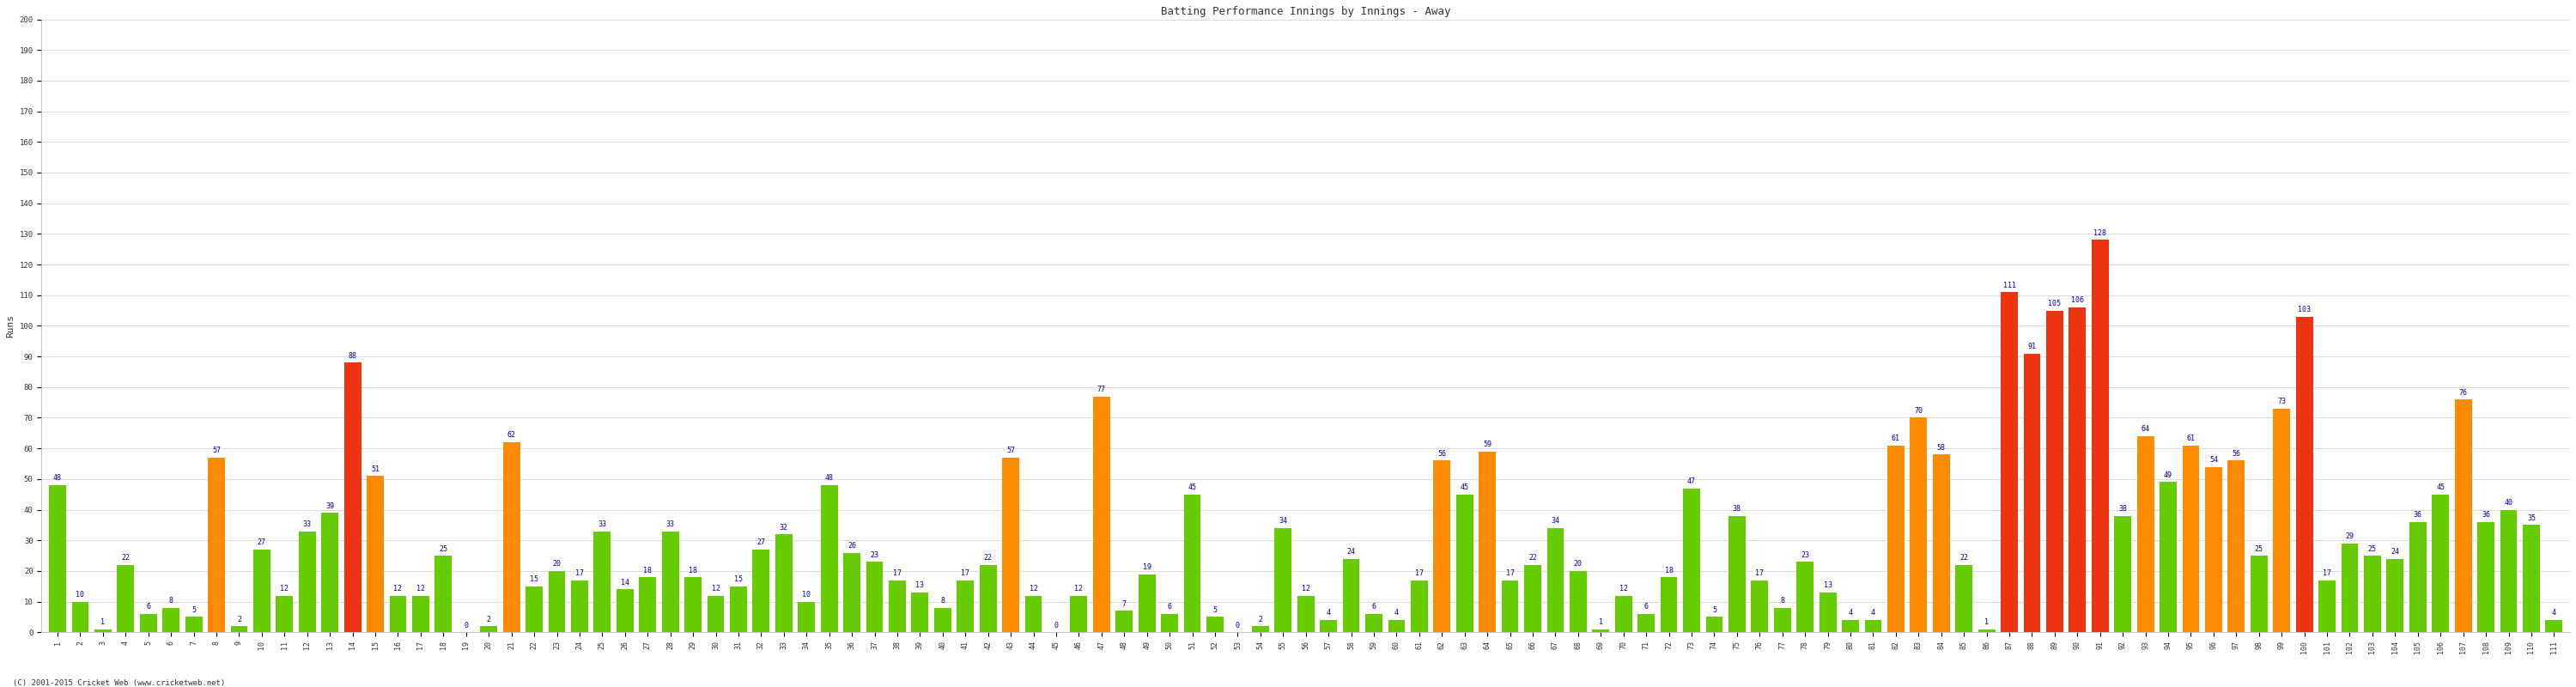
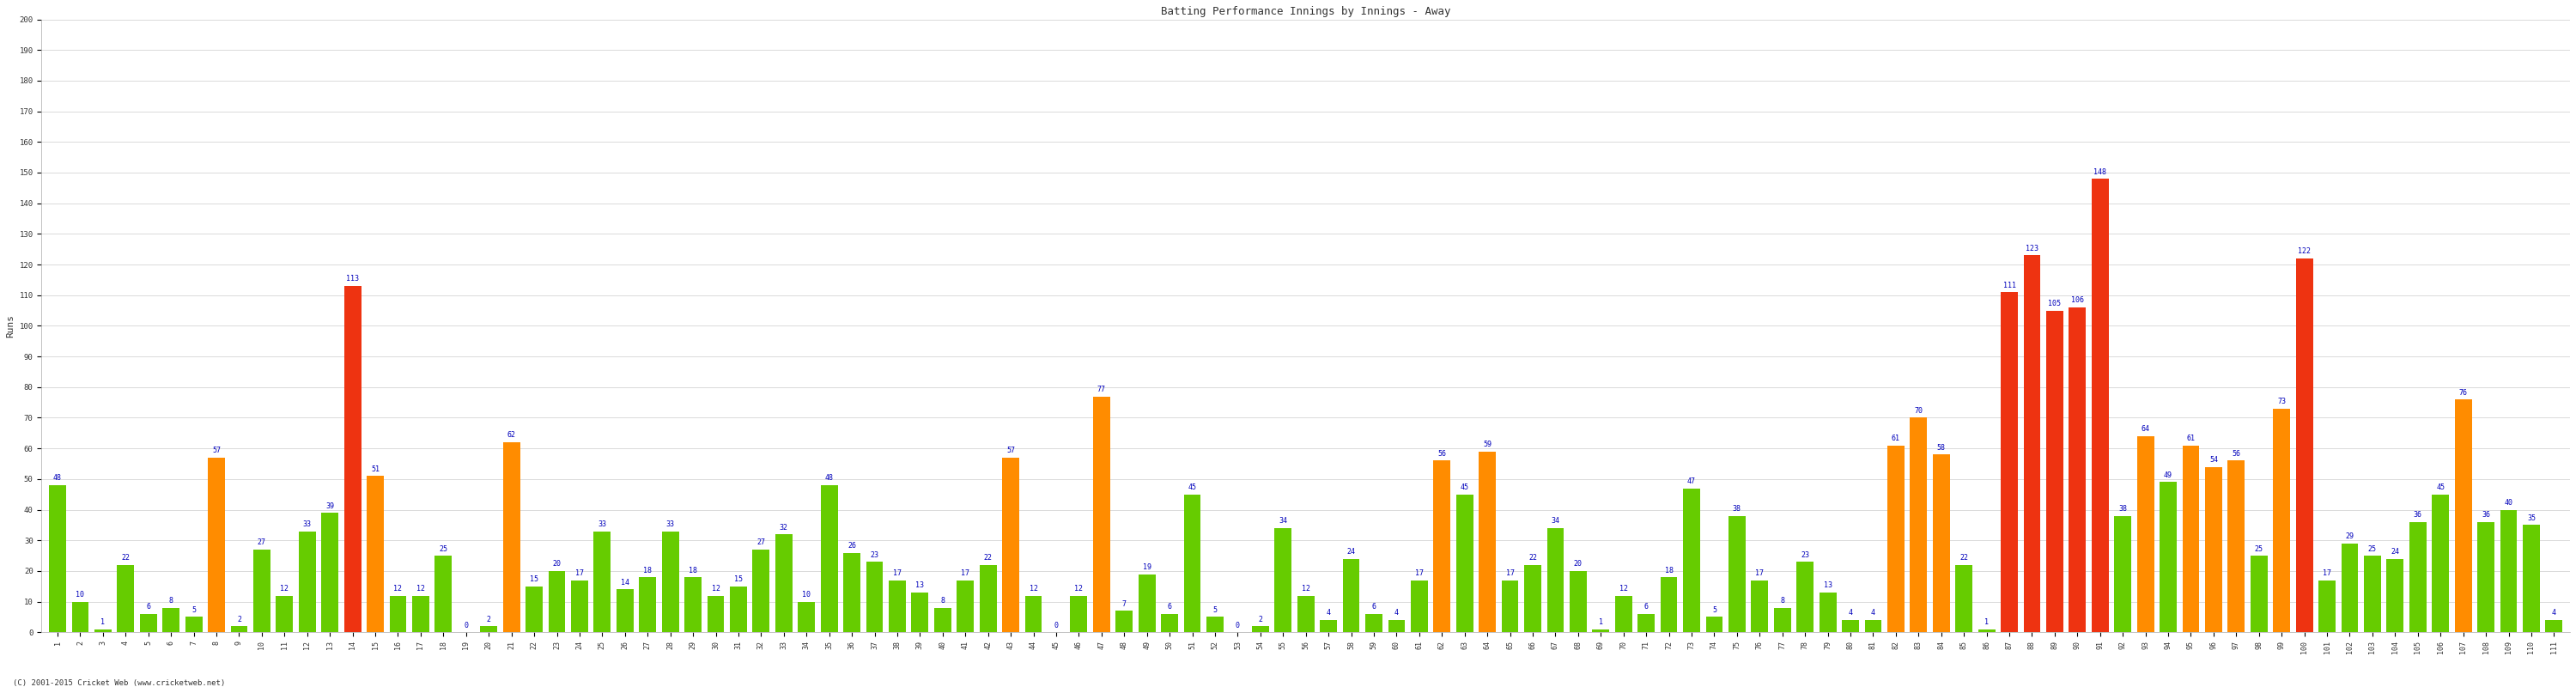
14: 88 -> 113
88: 91 -> 123
91: 128 -> 148
100: 103 -> 122
